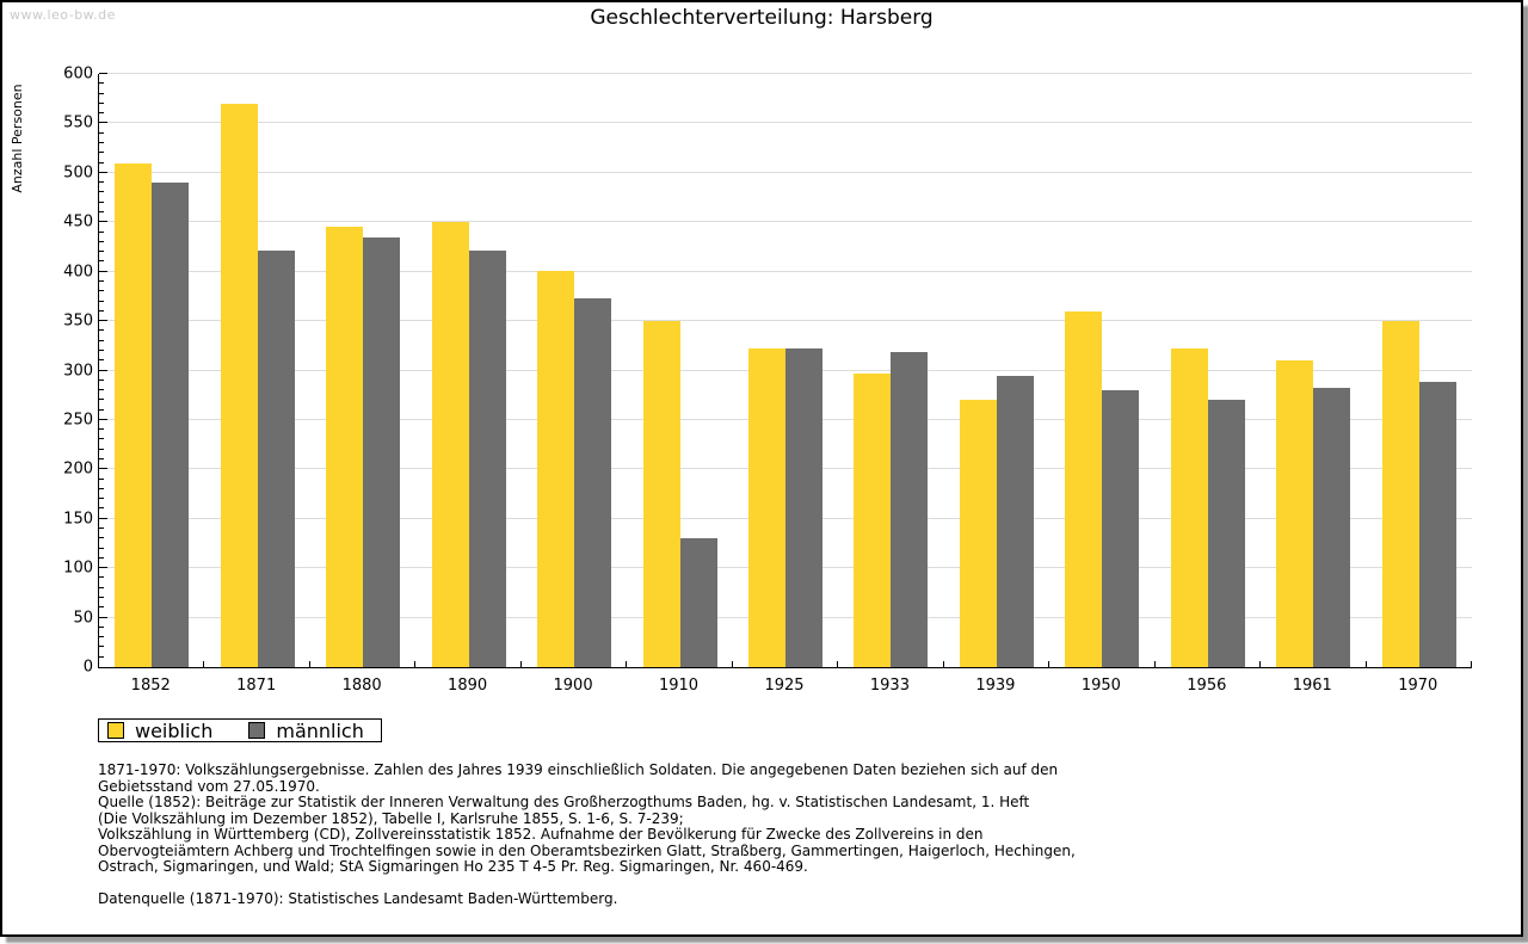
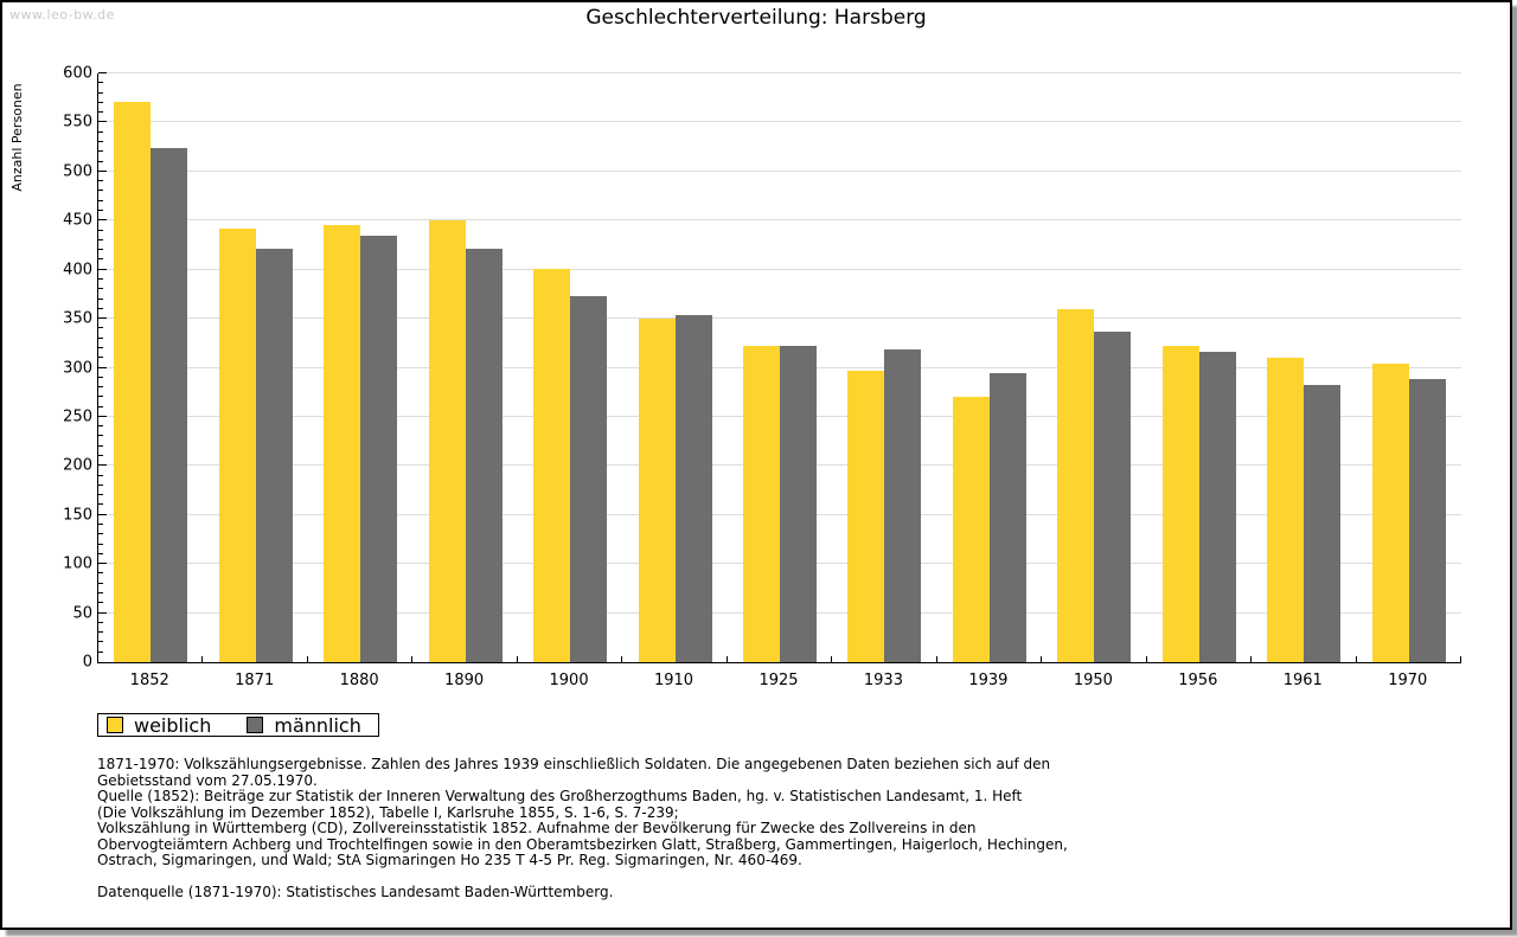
weiblich/1852: 510 -> 570
männlich/1852: 490 -> 520
weiblich/1871: 570 -> 440
männlich/1910: 130 -> 350
männlich/1950: 280 -> 340
männlich/1956: 270 -> 320
weiblich/1970: 350 -> 300
